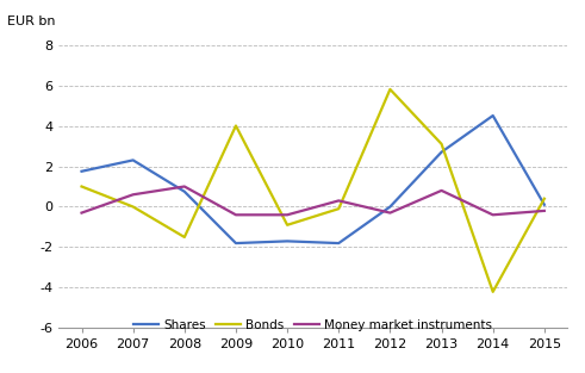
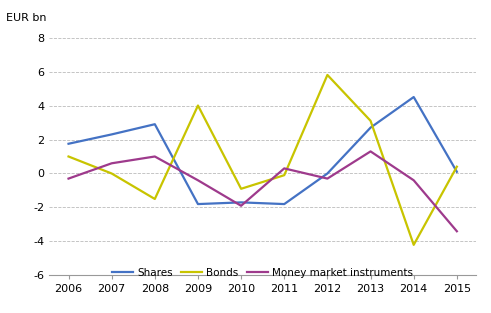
Shares/2008: 0.8 -> 2.9
Money market instruments/2010: -0.4 -> -1.9
Money market instruments/2013: 0.8 -> 1.3
Money market instruments/2015: -0.2 -> -3.4
